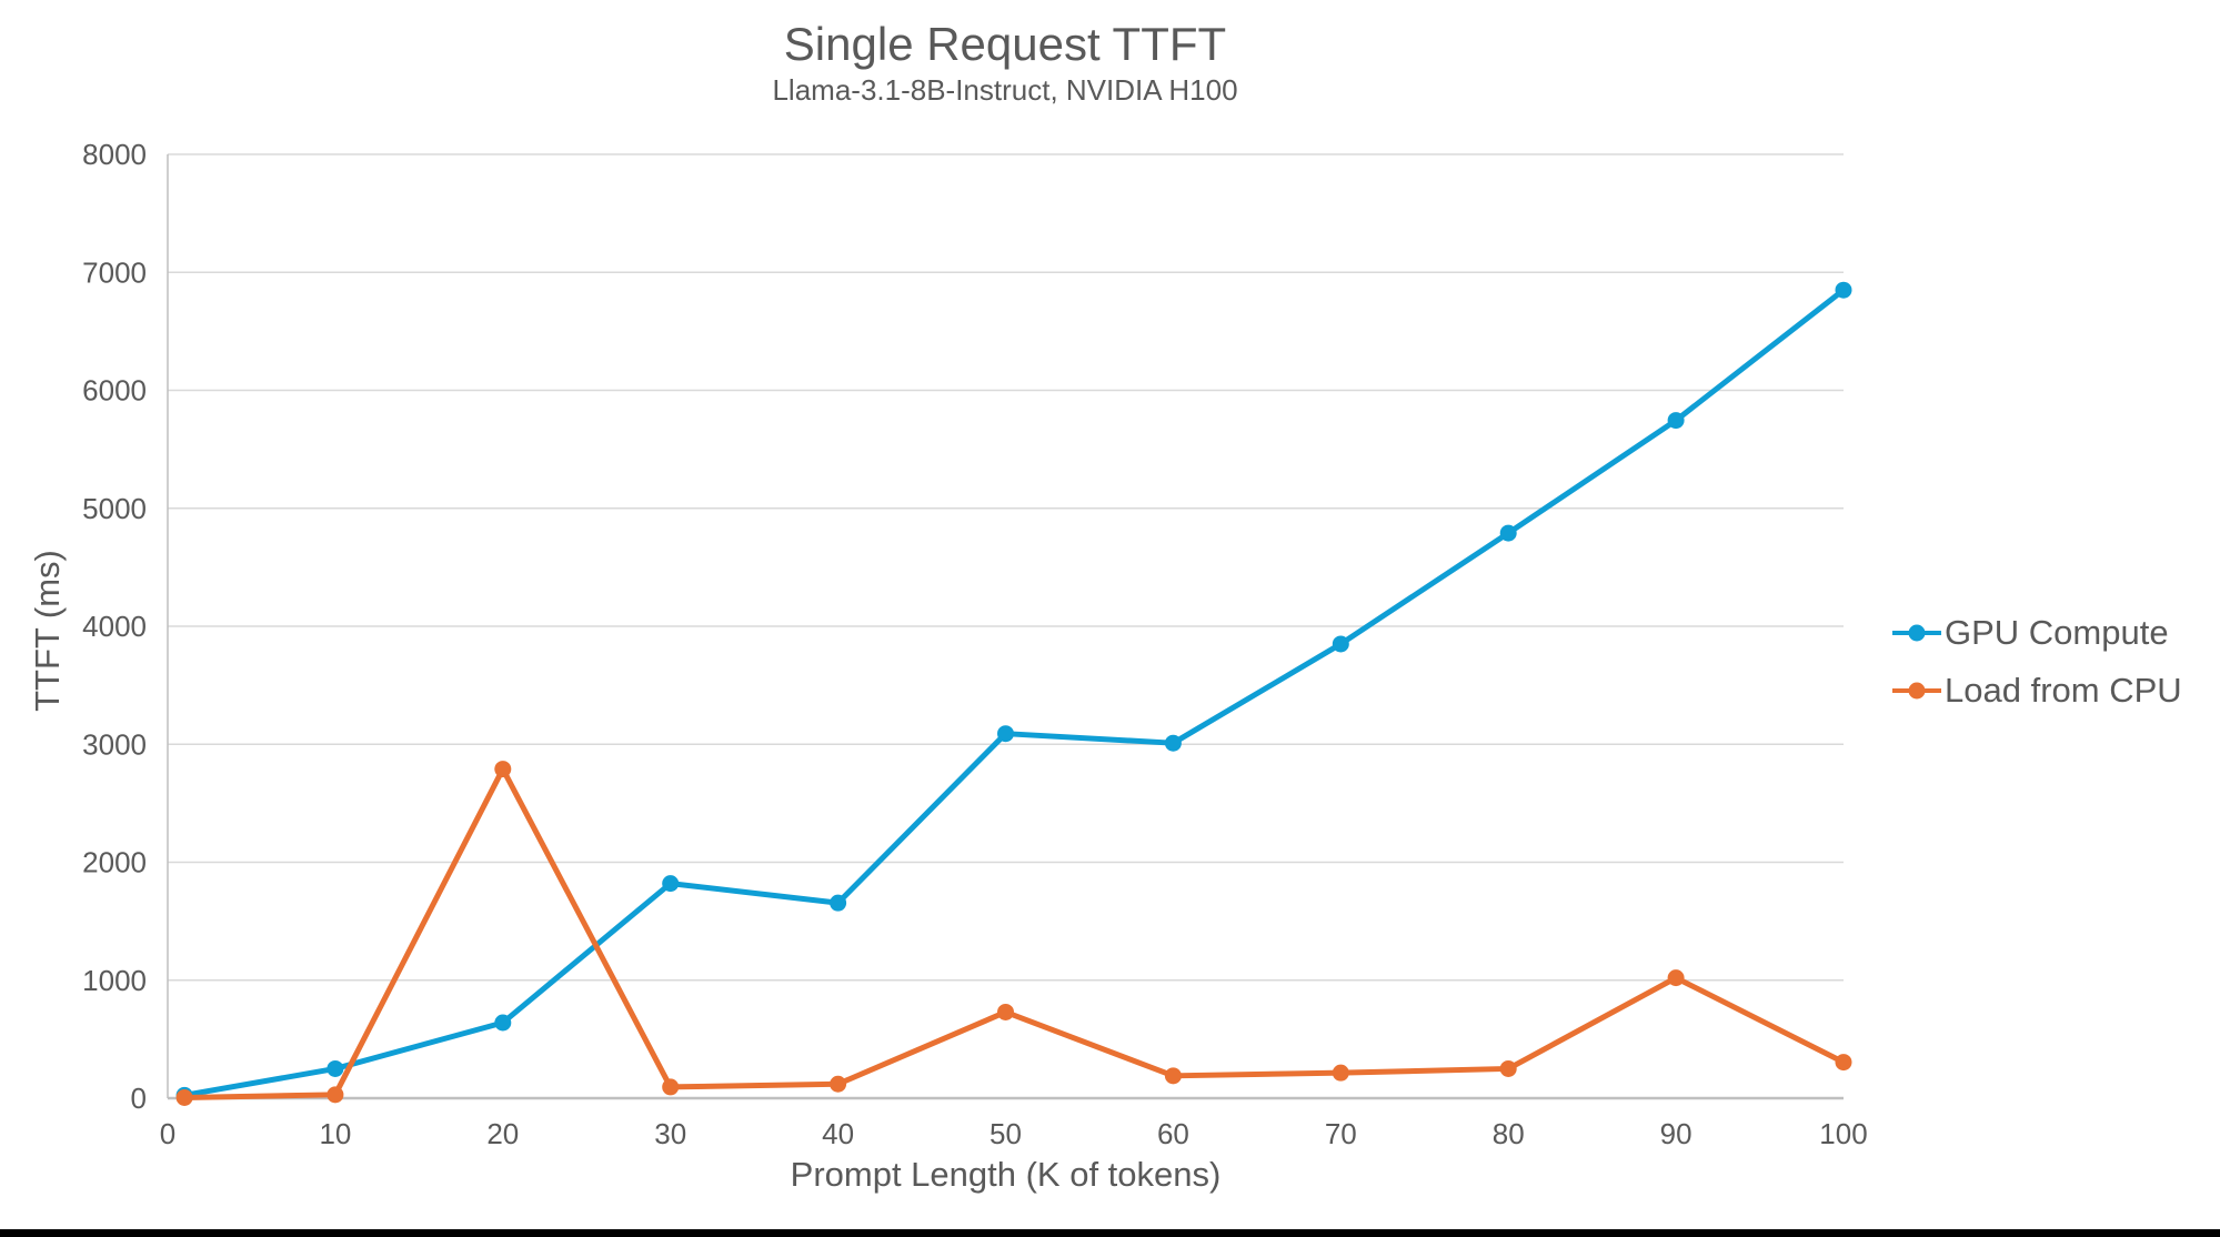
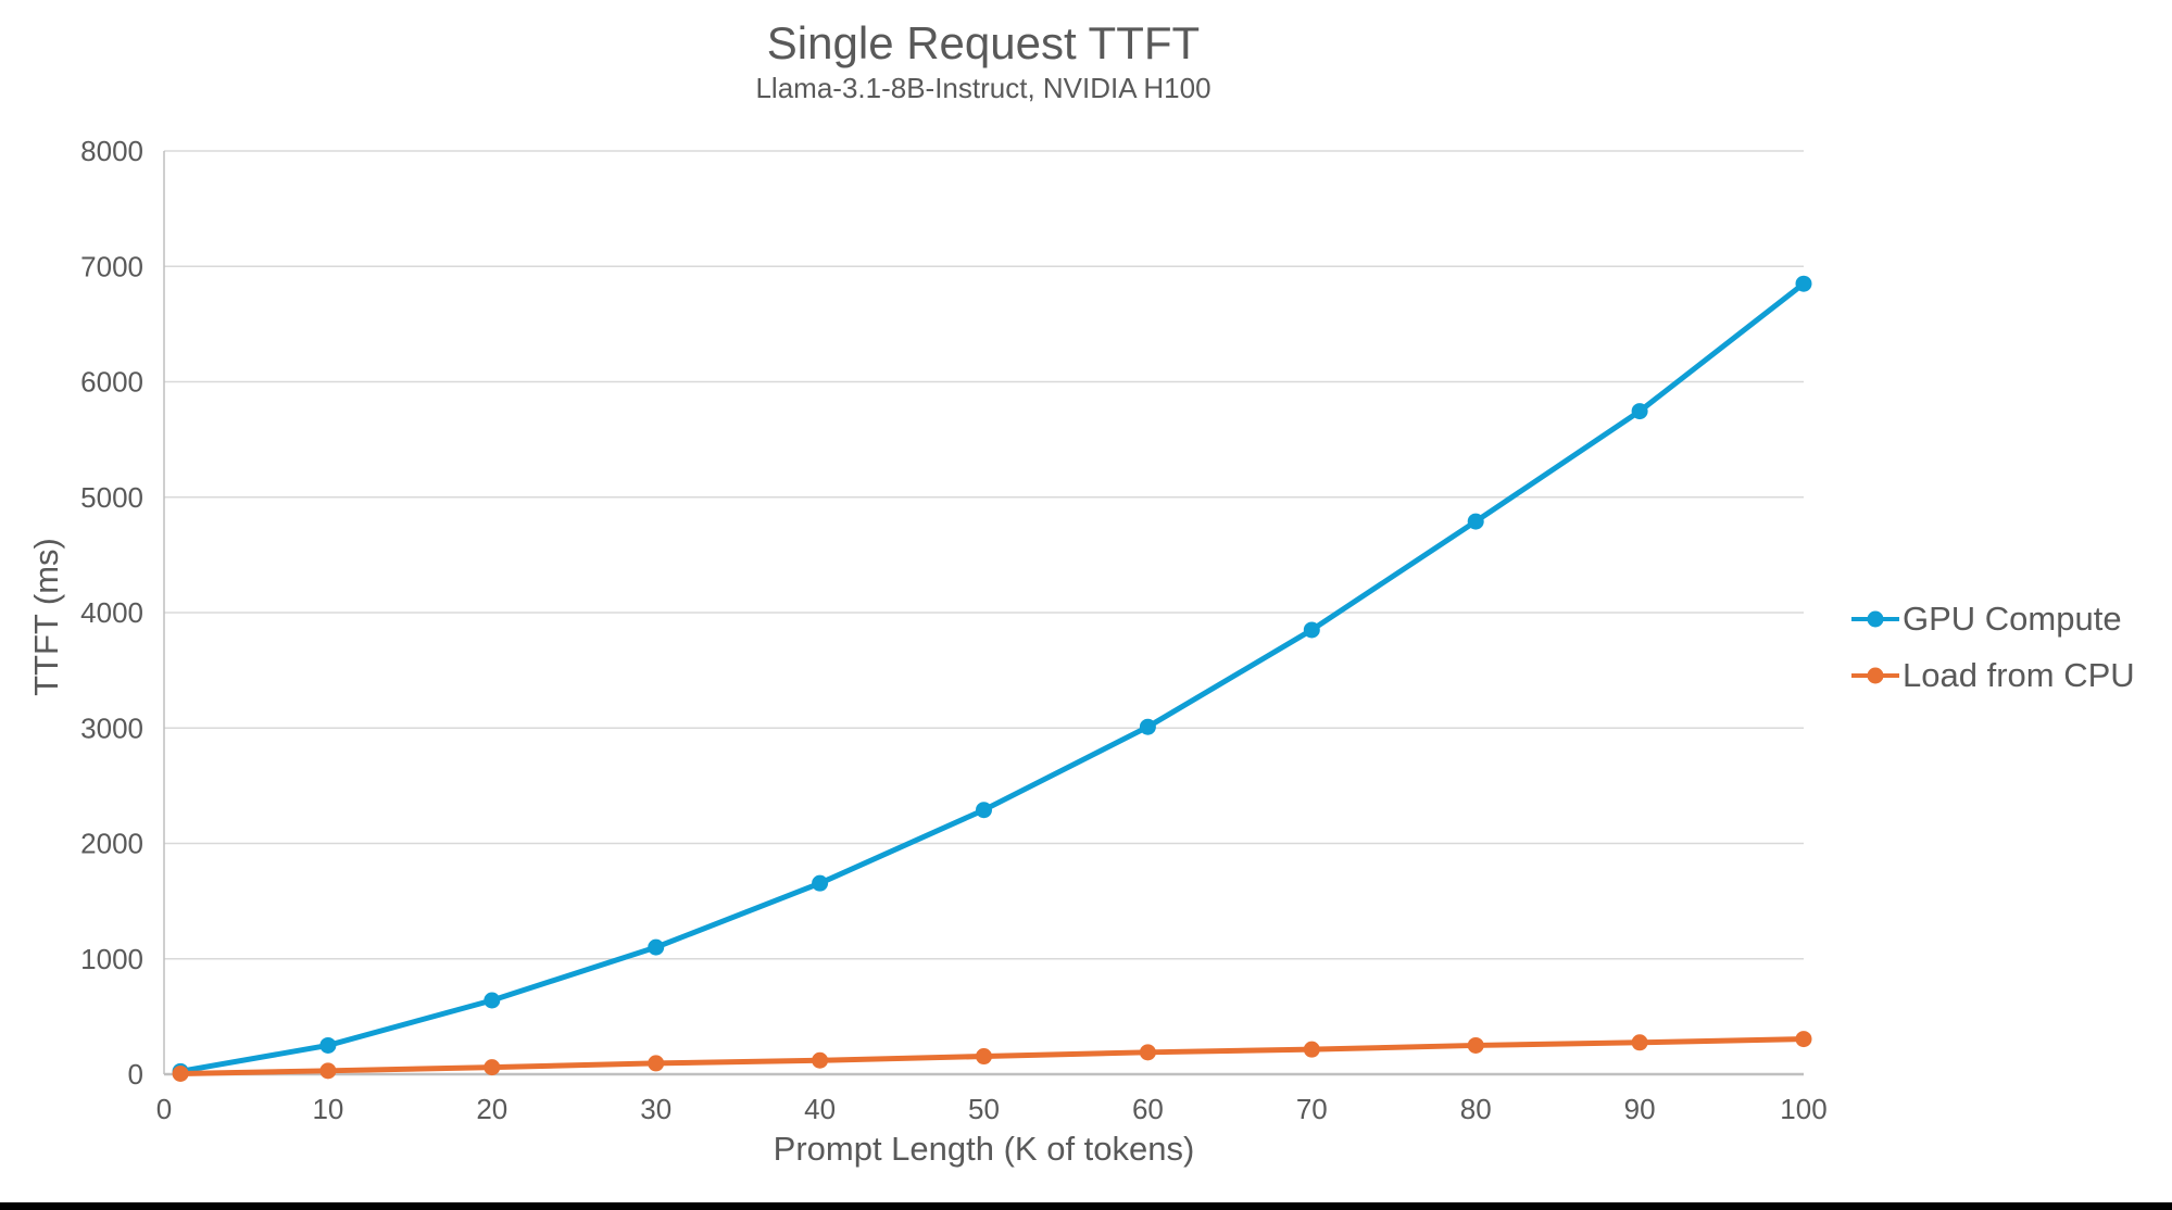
Load from CPU/20: 2790 -> 60
GPU Compute/30: 1820 -> 1100
GPU Compute/50: 3090 -> 2290
Load from CPU/50: 730 -> 160
Load from CPU/90: 1020 -> 280
